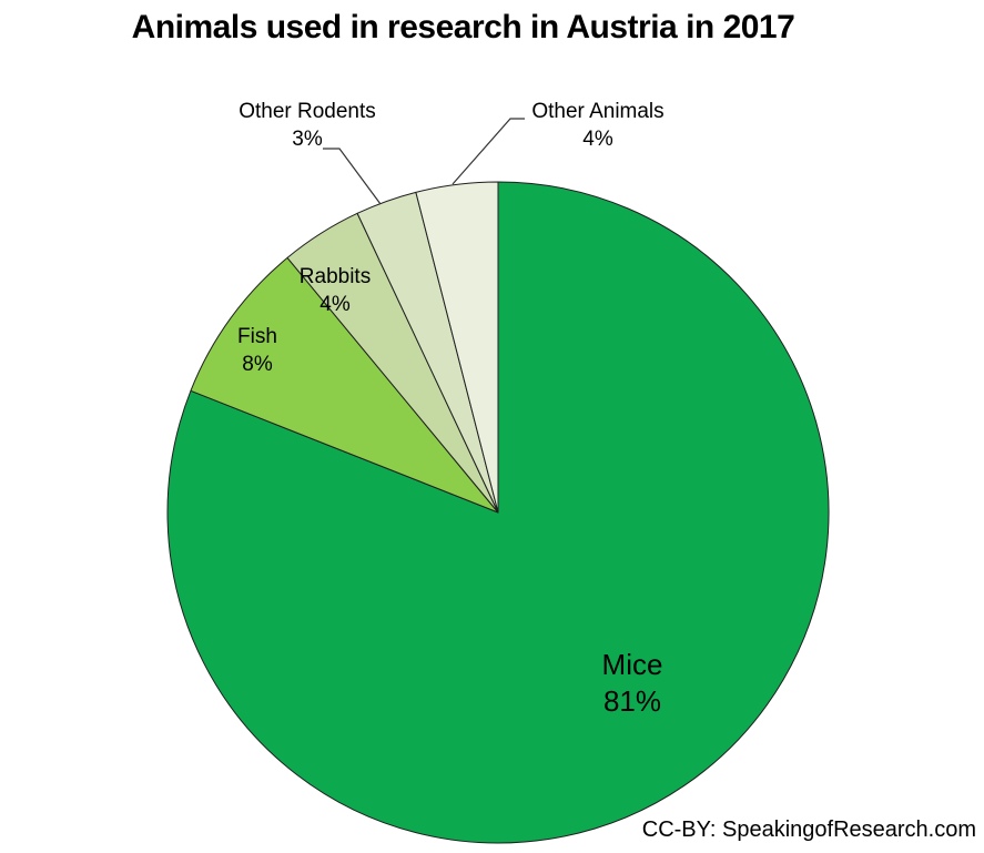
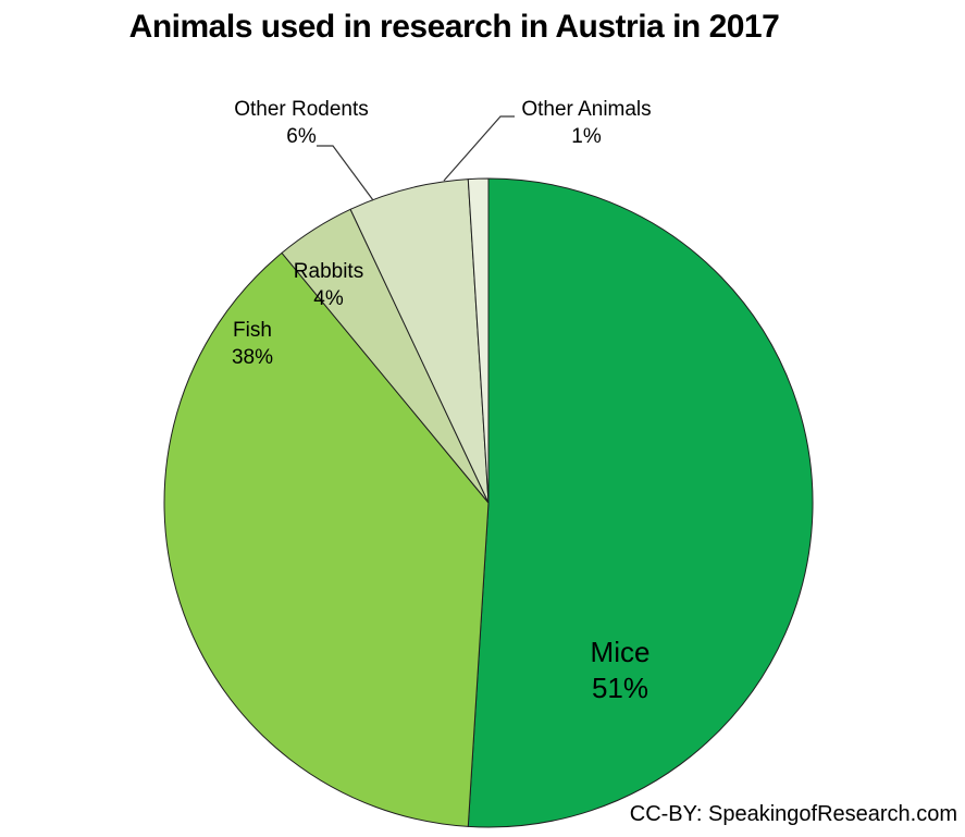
Mice: 81% -> 51%
Fish: 8% -> 38%
Other Rodents: 3% -> 6%
Other Animals: 4% -> 1%
